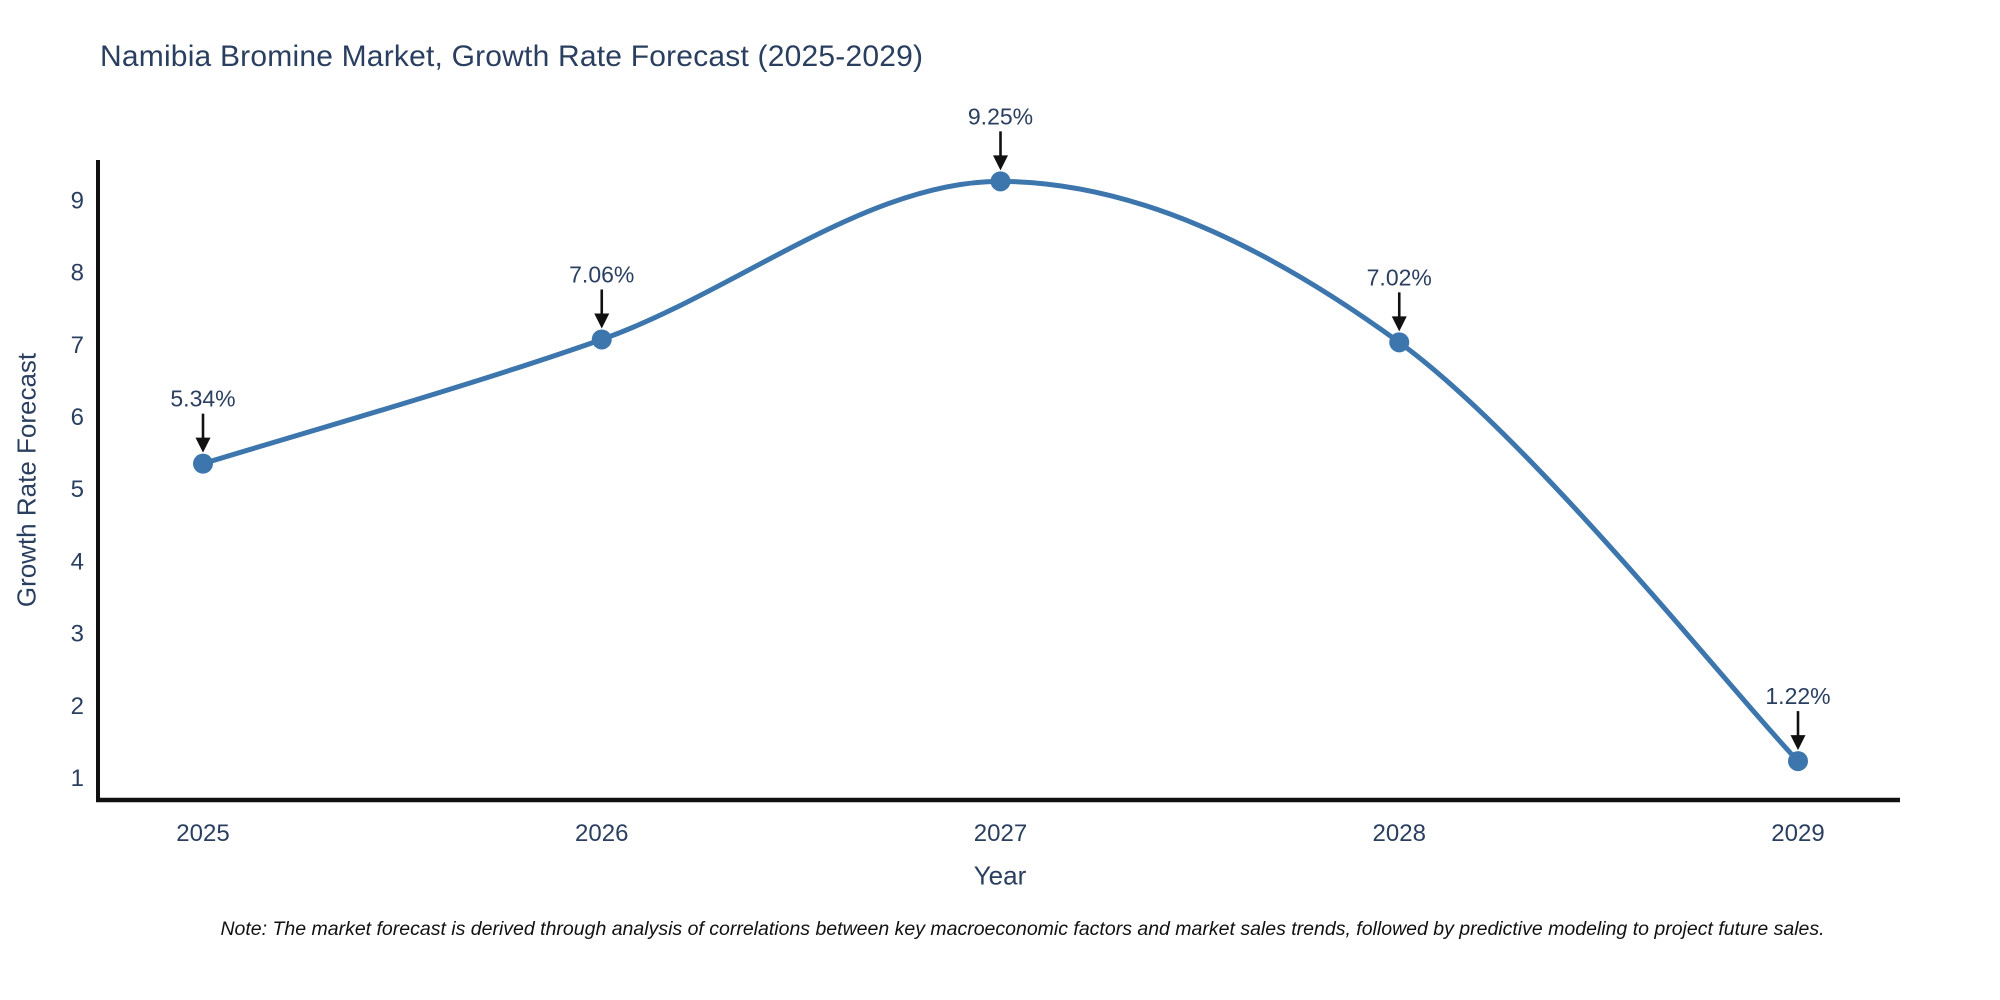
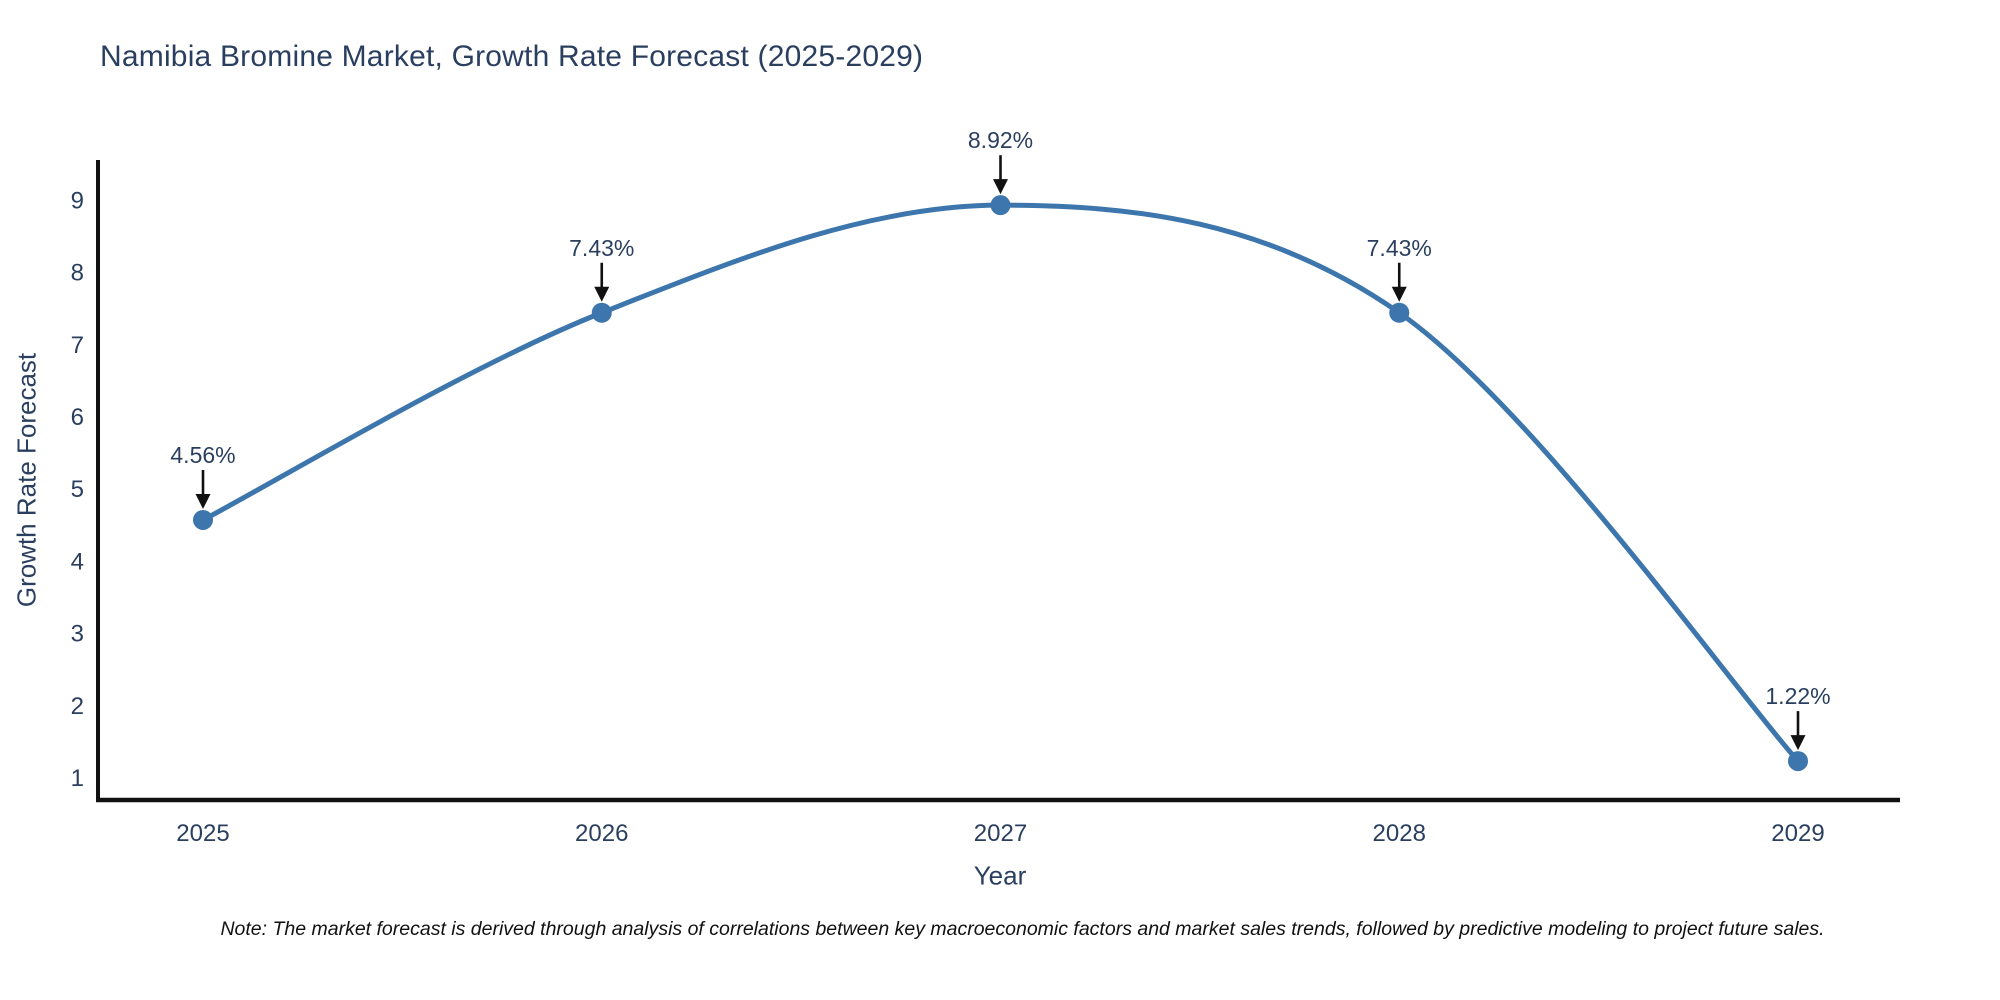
2025: 5.34% -> 4.56%
2026: 7.06% -> 7.43%
2027: 9.25% -> 8.92%
2028: 7.02% -> 7.43%
